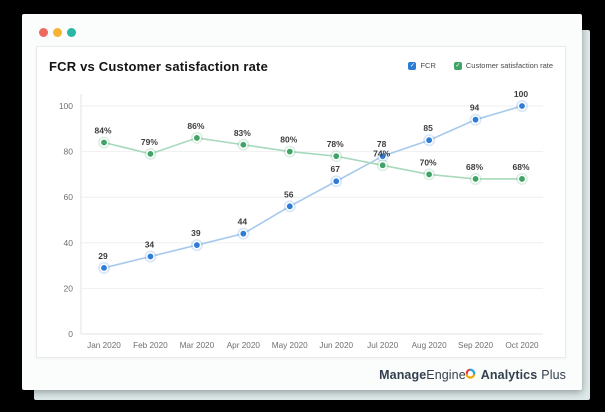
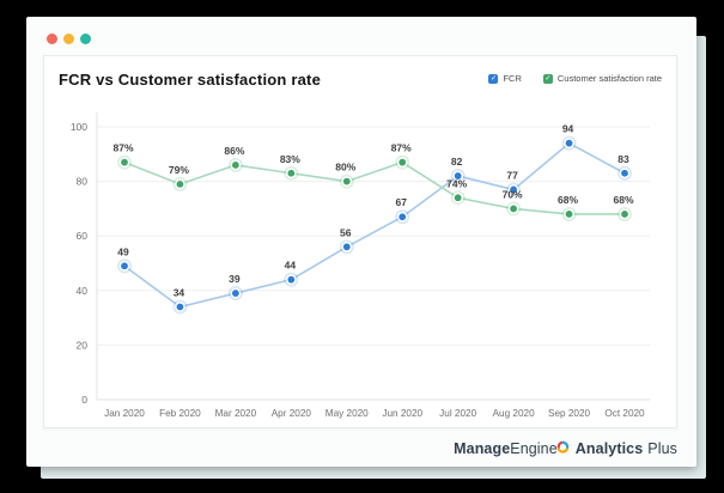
FCR/Jan 2020: 29 -> 49
Customer satisfaction rate/Jan 2020: 84% -> 87%
Customer satisfaction rate/Jun 2020: 78% -> 87%
FCR/Jul 2020: 78 -> 82
FCR/Aug 2020: 85 -> 77
FCR/Oct 2020: 100 -> 83
